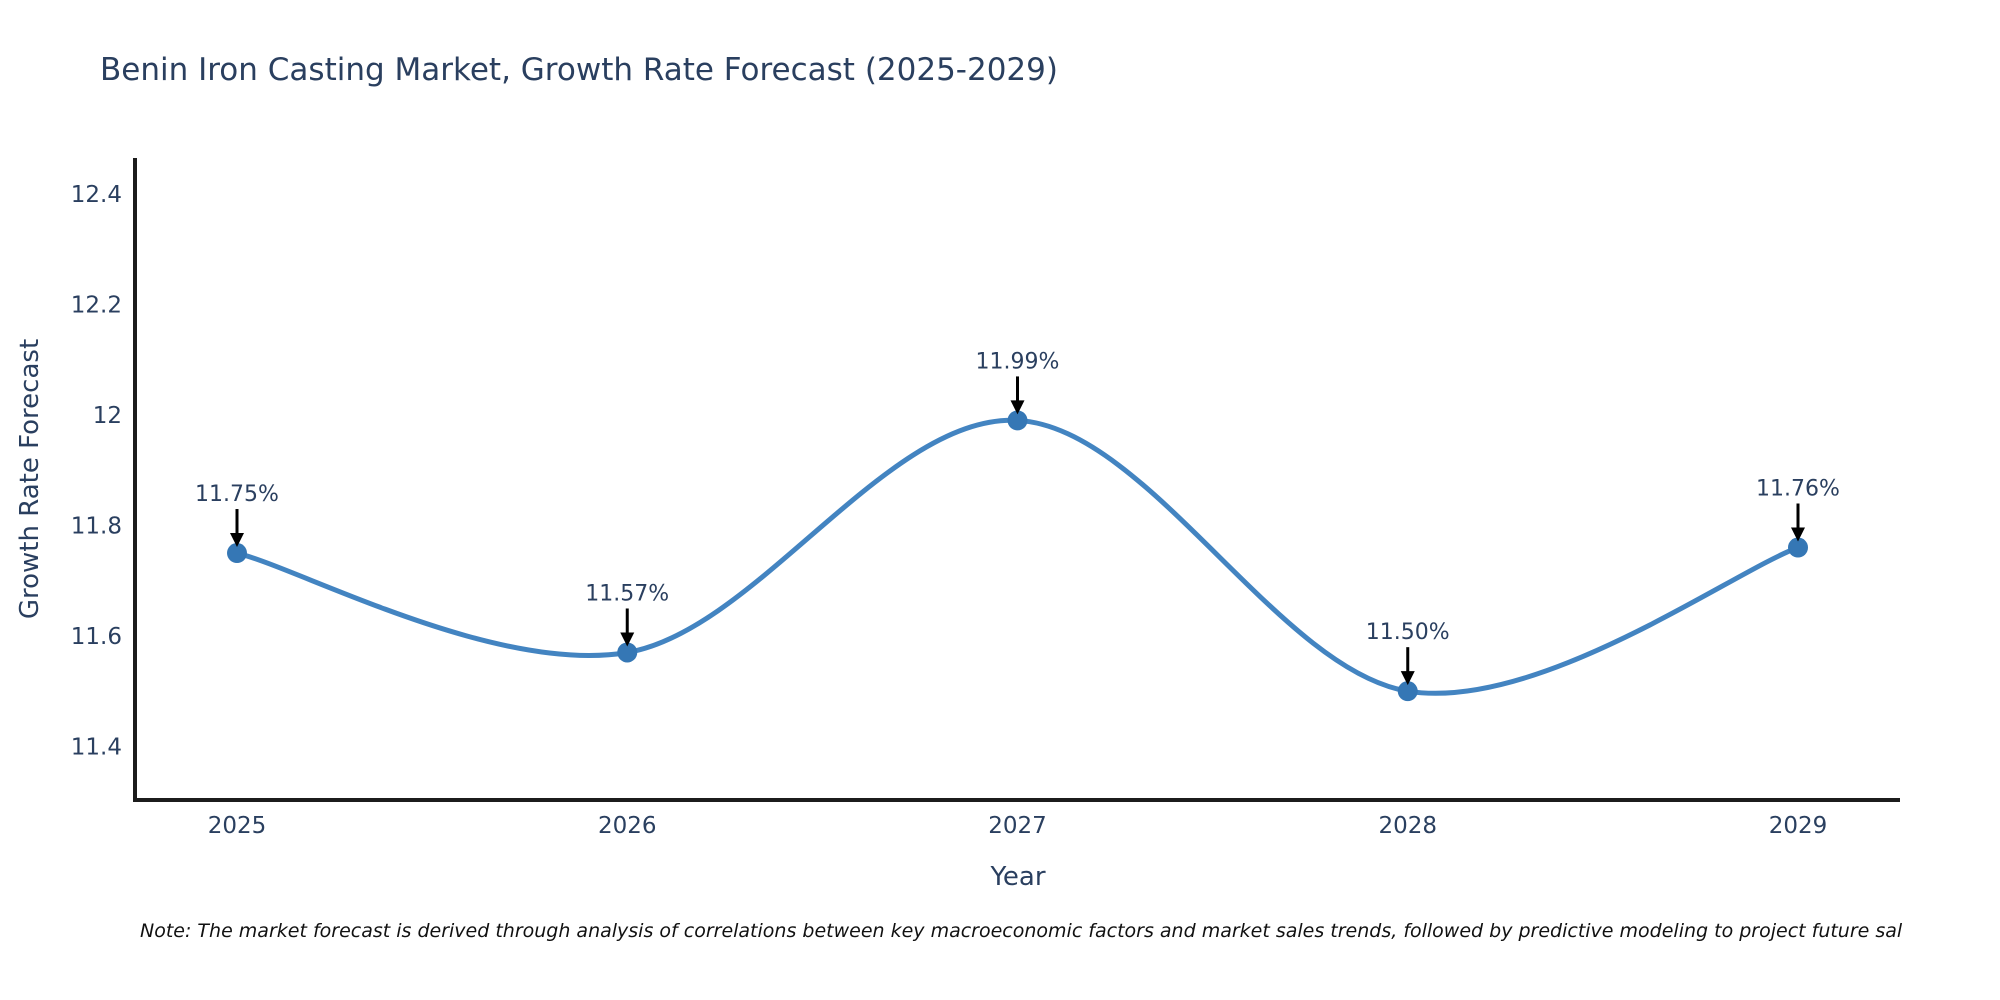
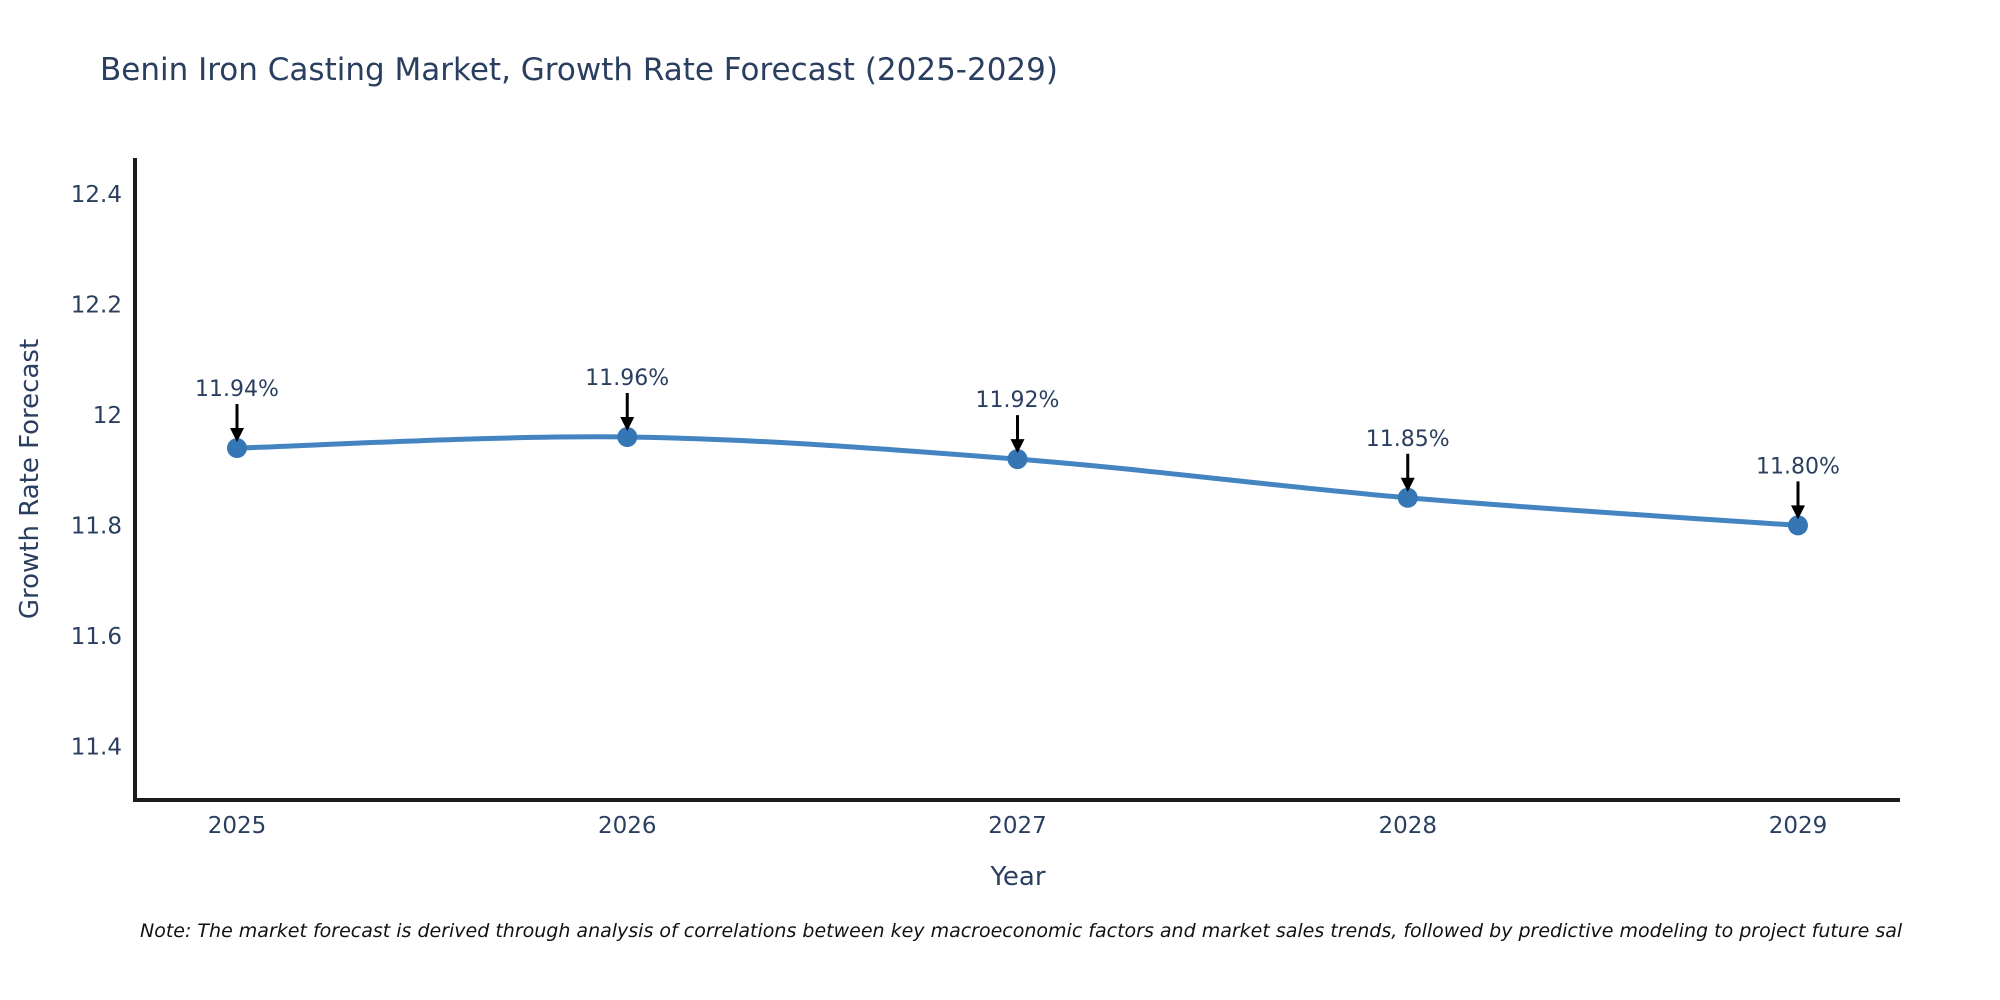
2025: 11.75% -> 11.94%
2026: 11.57% -> 11.96%
2027: 11.99% -> 11.92%
2028: 11.50% -> 11.85%
2029: 11.76% -> 11.80%
